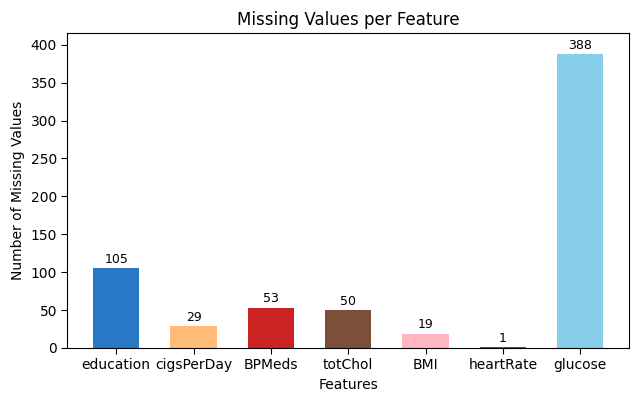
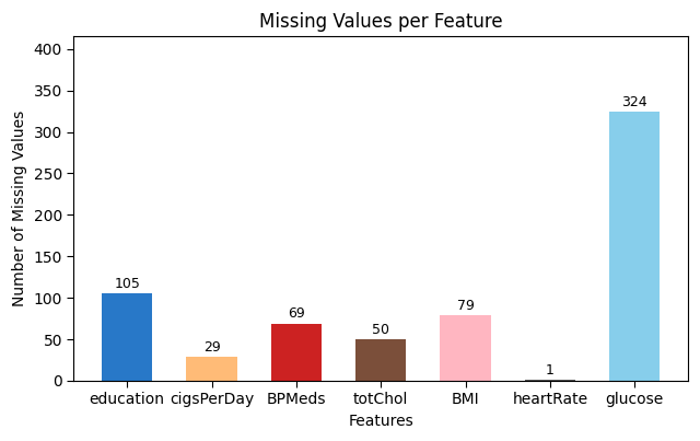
BPMeds: 53 -> 69
BMI: 19 -> 79
glucose: 388 -> 324
